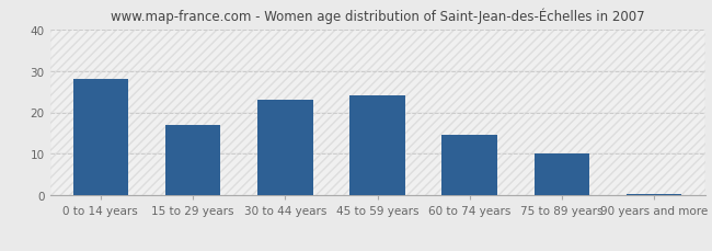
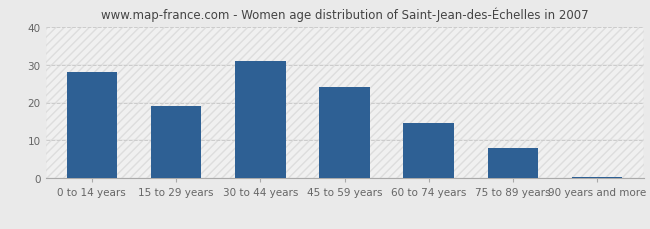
15 to 29 years: 17.0 -> 19.0
30 to 44 years: 23.0 -> 31.0
75 to 89 years: 10.0 -> 8.0
